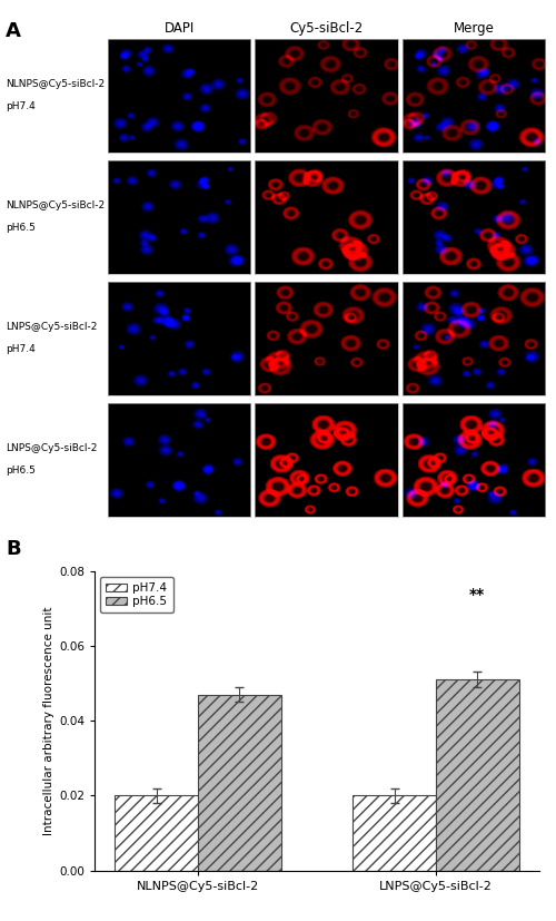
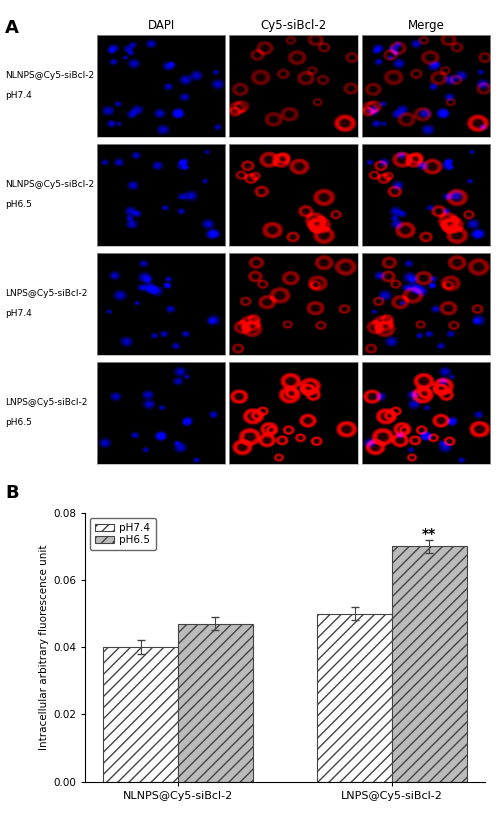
pH7.4/NLNPS@Cy5-siBcl-2: 0.02 -> 0.04
pH7.4/LNPS@Cy5-siBcl-2: 0.02 -> 0.05
pH6.5/LNPS@Cy5-siBcl-2: 0.051 -> 0.070
